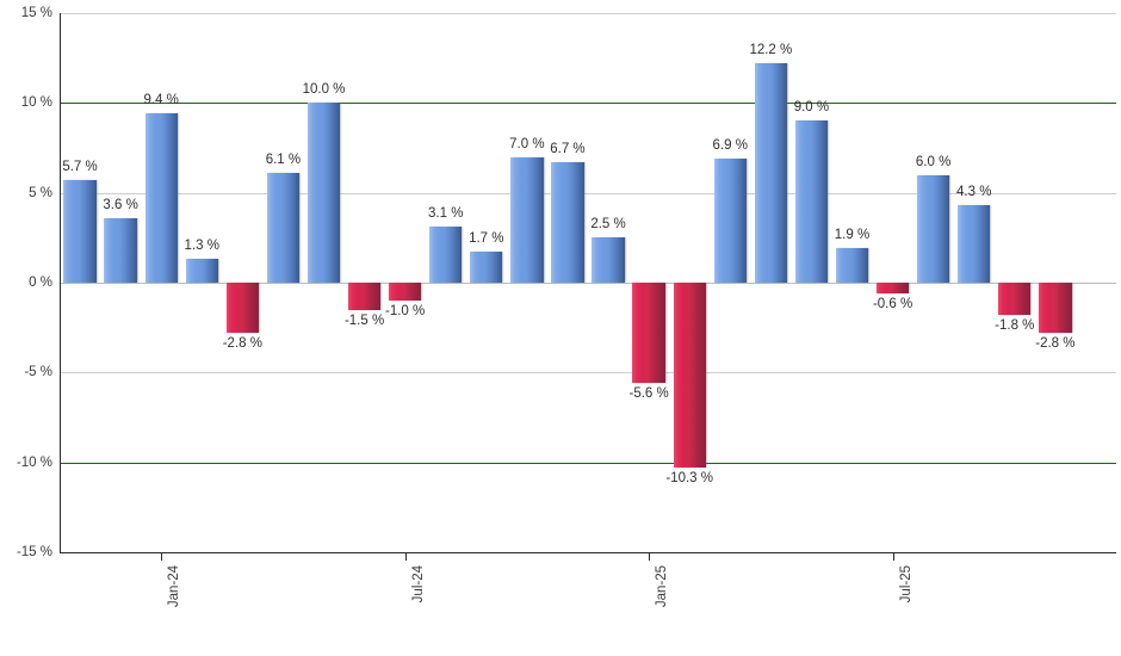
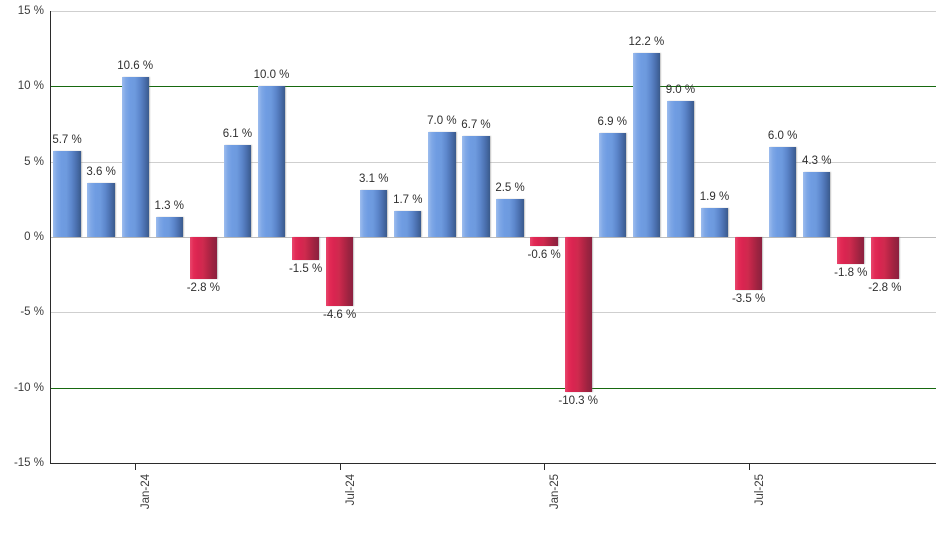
Jan-24: 9.4 -> 10.6
Jul-24: -1.0 -> -4.6
Jan-25: -5.6 -> -0.6
Jul-25: -0.6 -> -3.5
